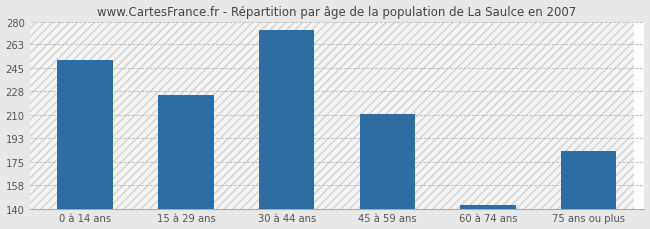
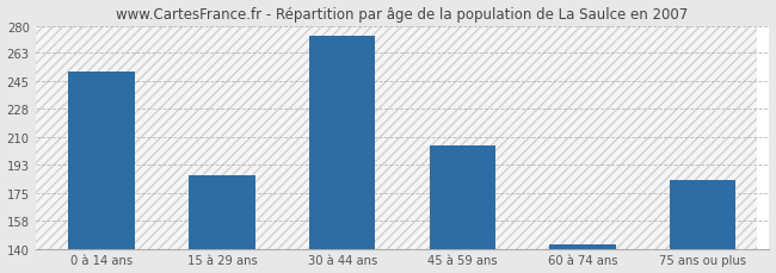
15 à 29 ans: 225 -> 186
45 à 59 ans: 211 -> 205
